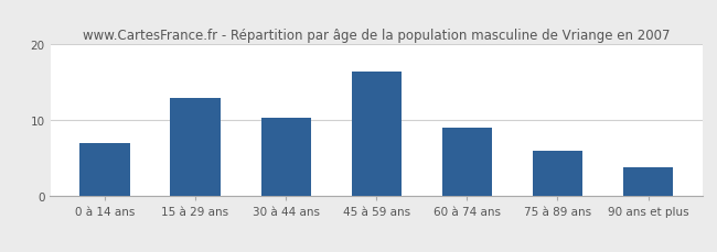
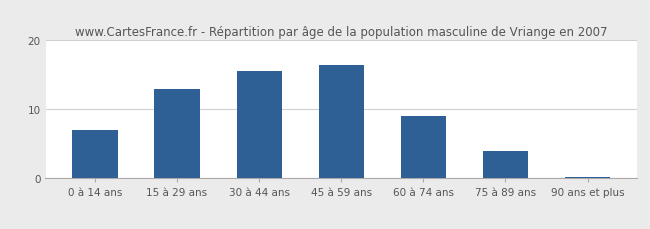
30 à 44 ans: 10.4 -> 15.5
75 à 89 ans: 6.0 -> 4.0
90 ans et plus: 3.8 -> 0.2
